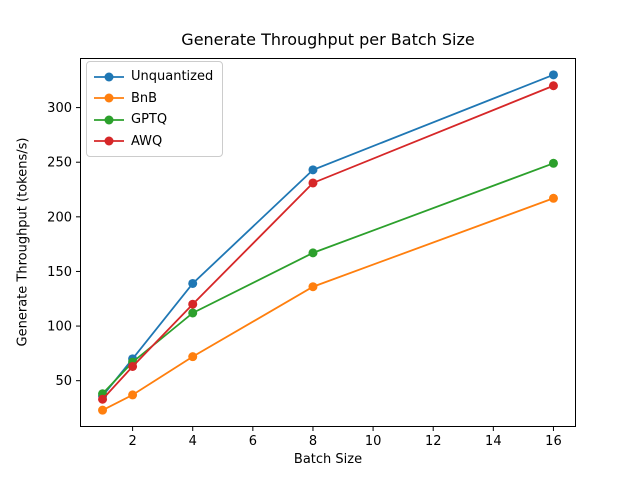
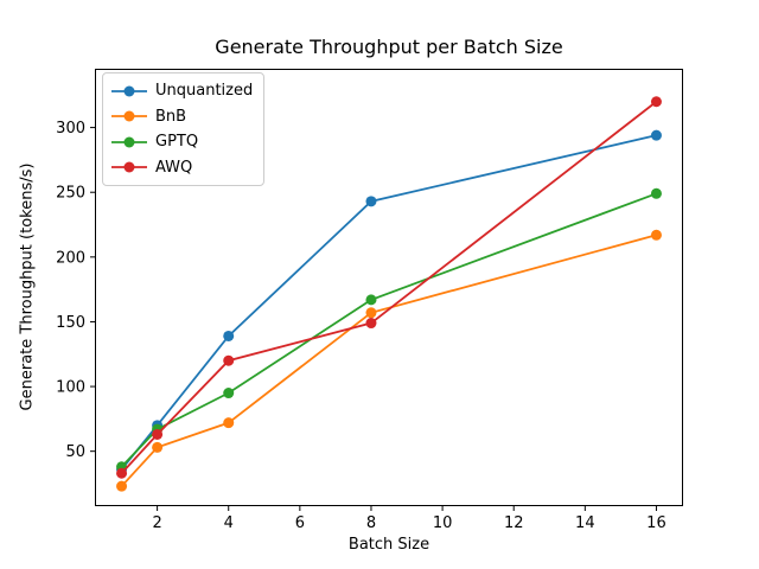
BnB/2: 37 -> 53
GPTQ/4: 112 -> 95
BnB/8: 136 -> 157
AWQ/8: 231 -> 149
Unquantized/16: 330 -> 294
